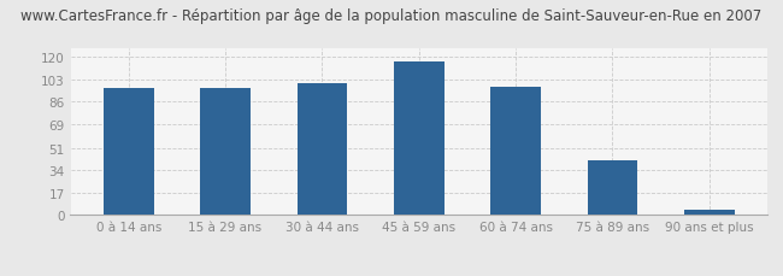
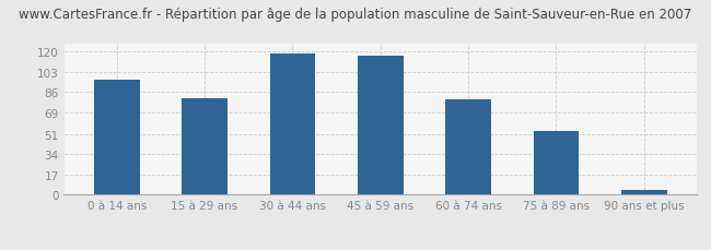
15 à 29 ans: 96 -> 81
30 à 44 ans: 100 -> 118
60 à 74 ans: 97 -> 80
75 à 89 ans: 41 -> 53
